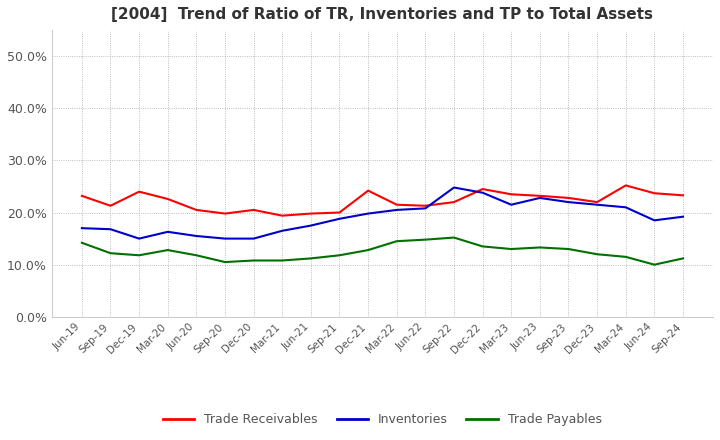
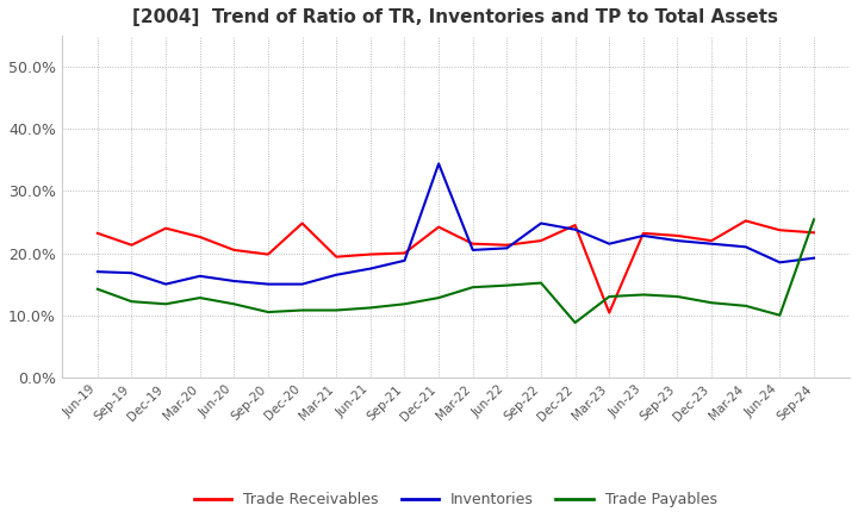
Trade Receivables/Dec-20: 20.5% -> 24.8%
Inventories/Dec-21: 19.8% -> 34.4%
Trade Payables/Dec-22: 13.5% -> 8.8%
Trade Receivables/Mar-23: 23.5% -> 10.4%
Trade Payables/Sep-24: 11.2% -> 25.4%
